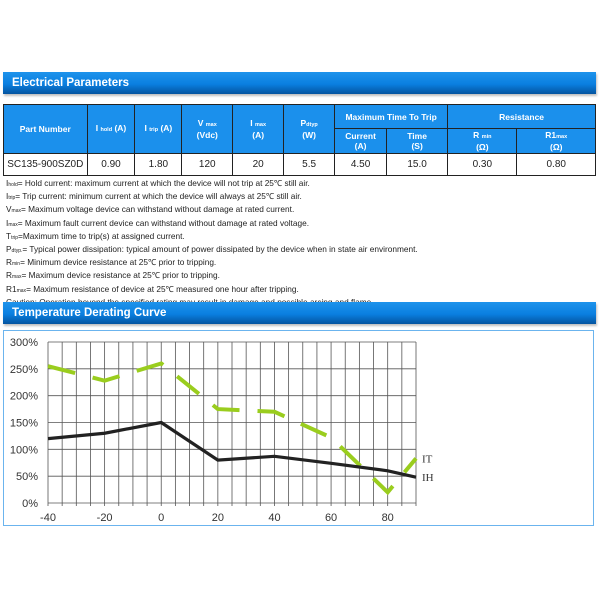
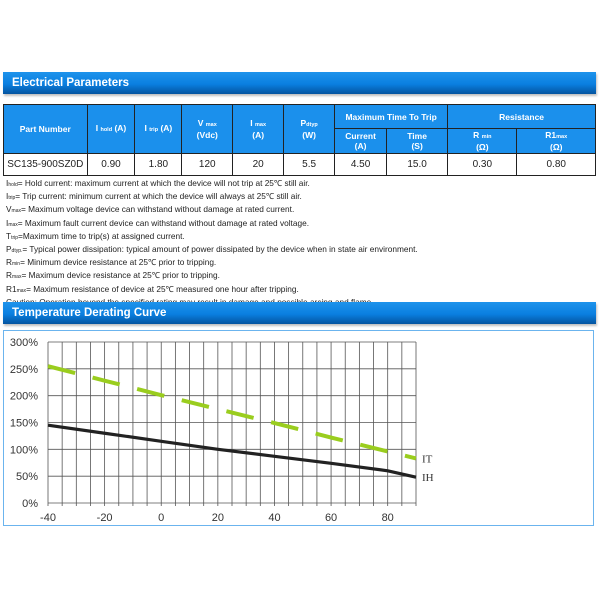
IH/-40: 120% -> 140%
IT/0: 260% -> 200%
IH/0: 150% -> 120%
IH/20: 80% -> 100%
IT/40: 170% -> 150%
IT/80: 20% -> 100%
